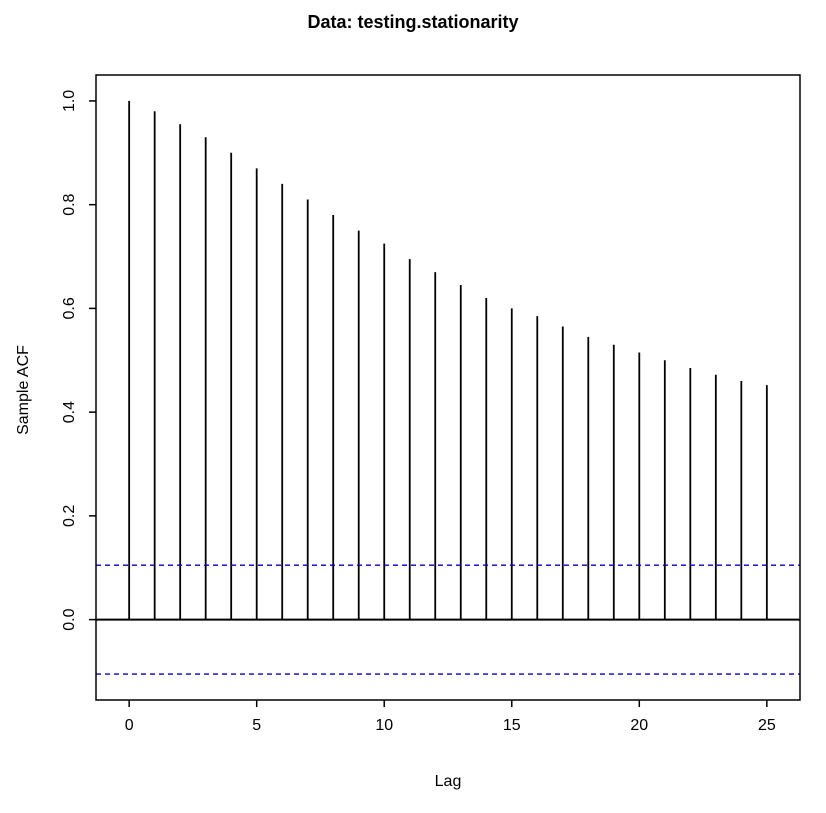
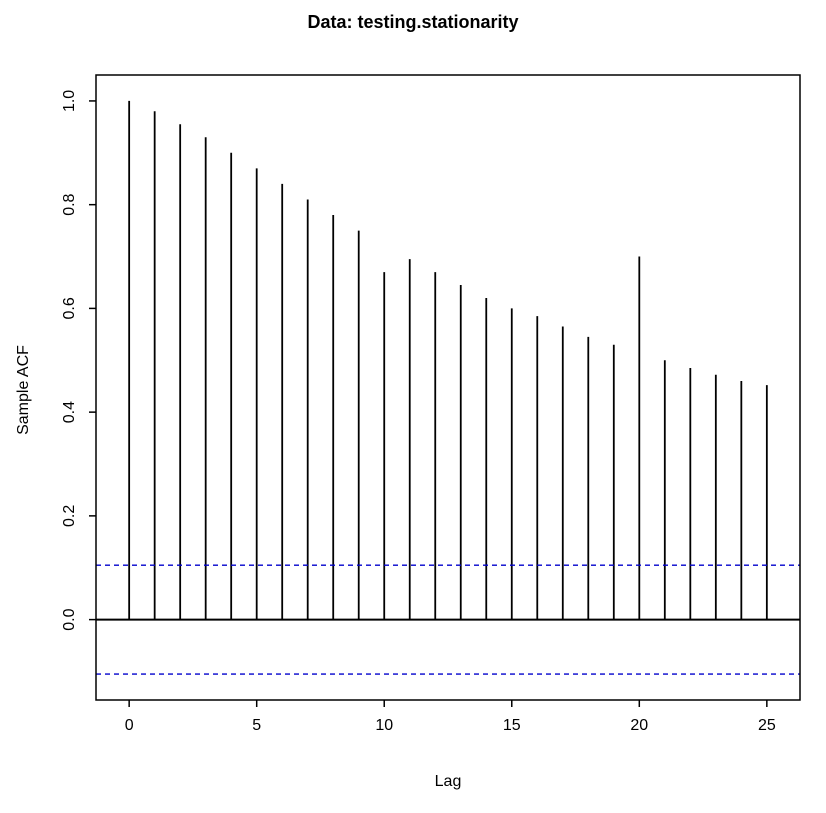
10: 0.72 -> 0.67
20: 0.52 -> 0.70
